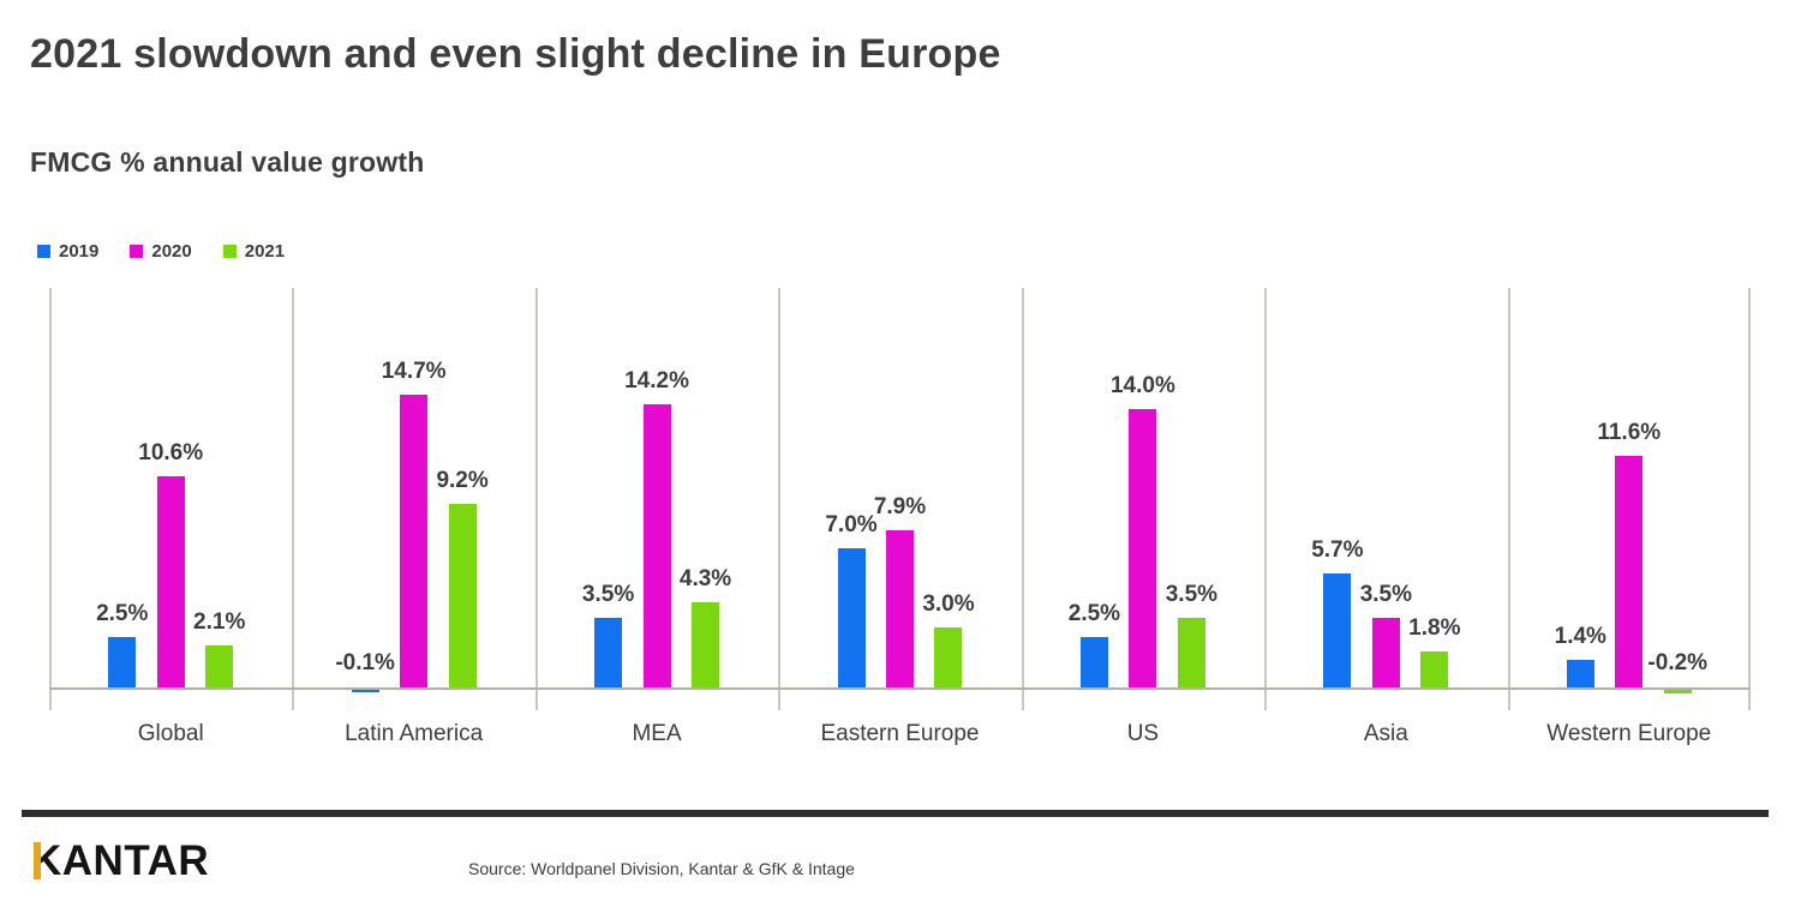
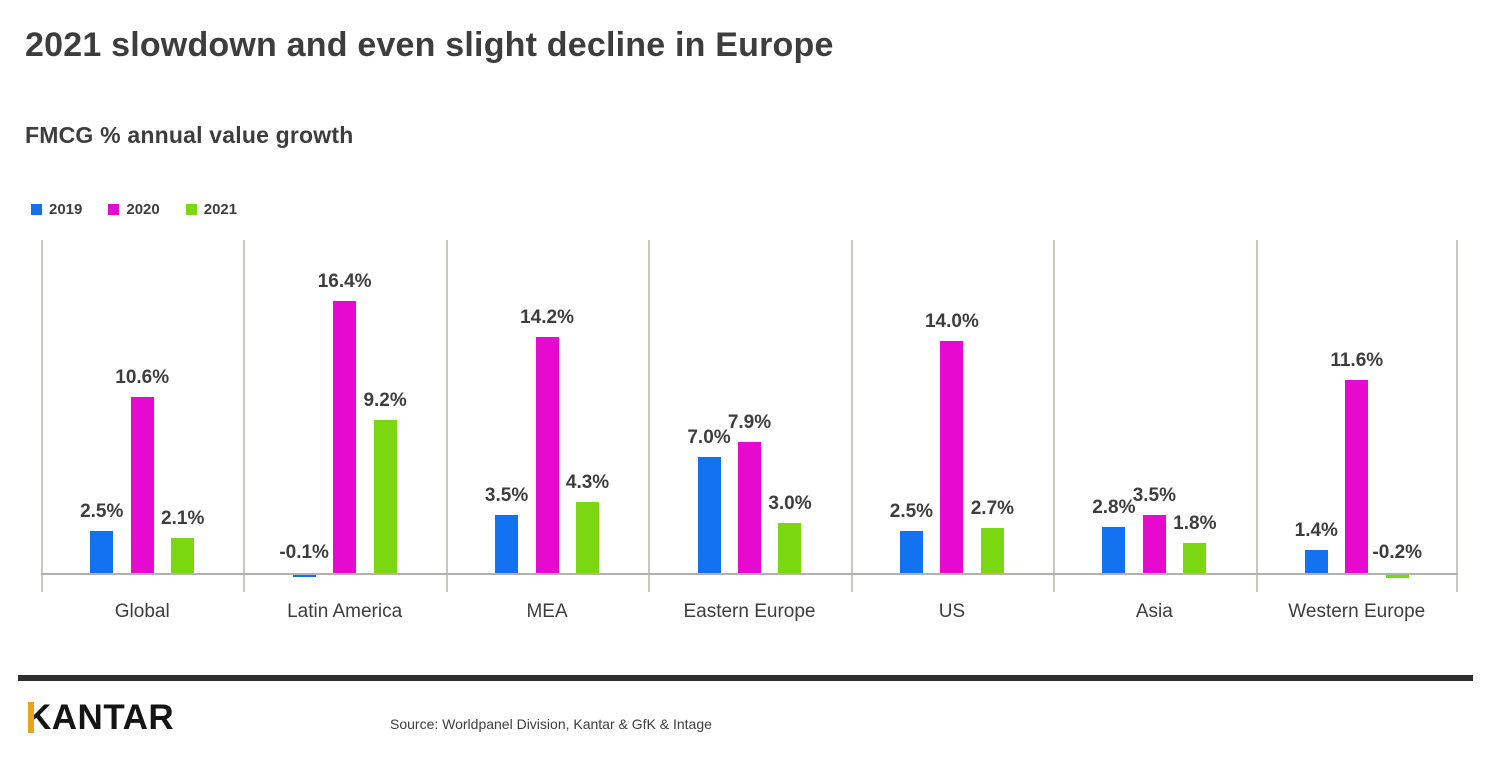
2020/Latin America: 14.7% -> 16.4%
2021/US: 3.5% -> 2.7%
2019/Asia: 5.7% -> 2.8%
